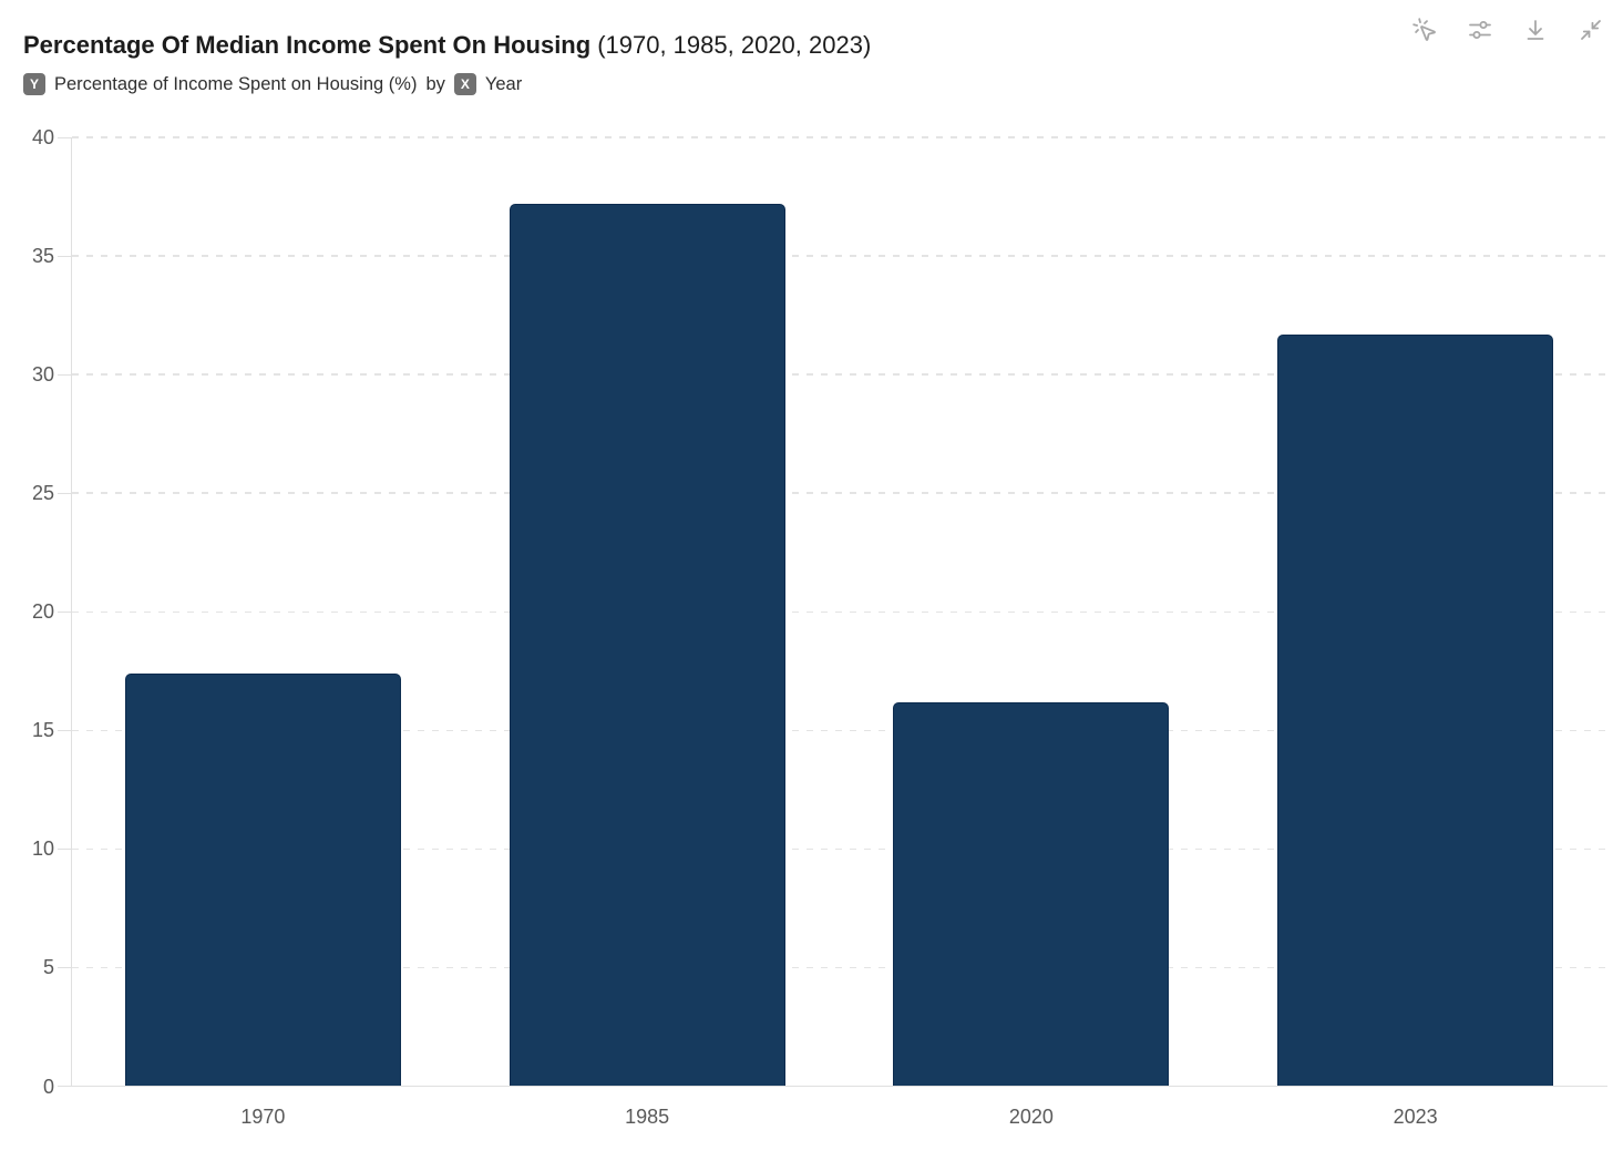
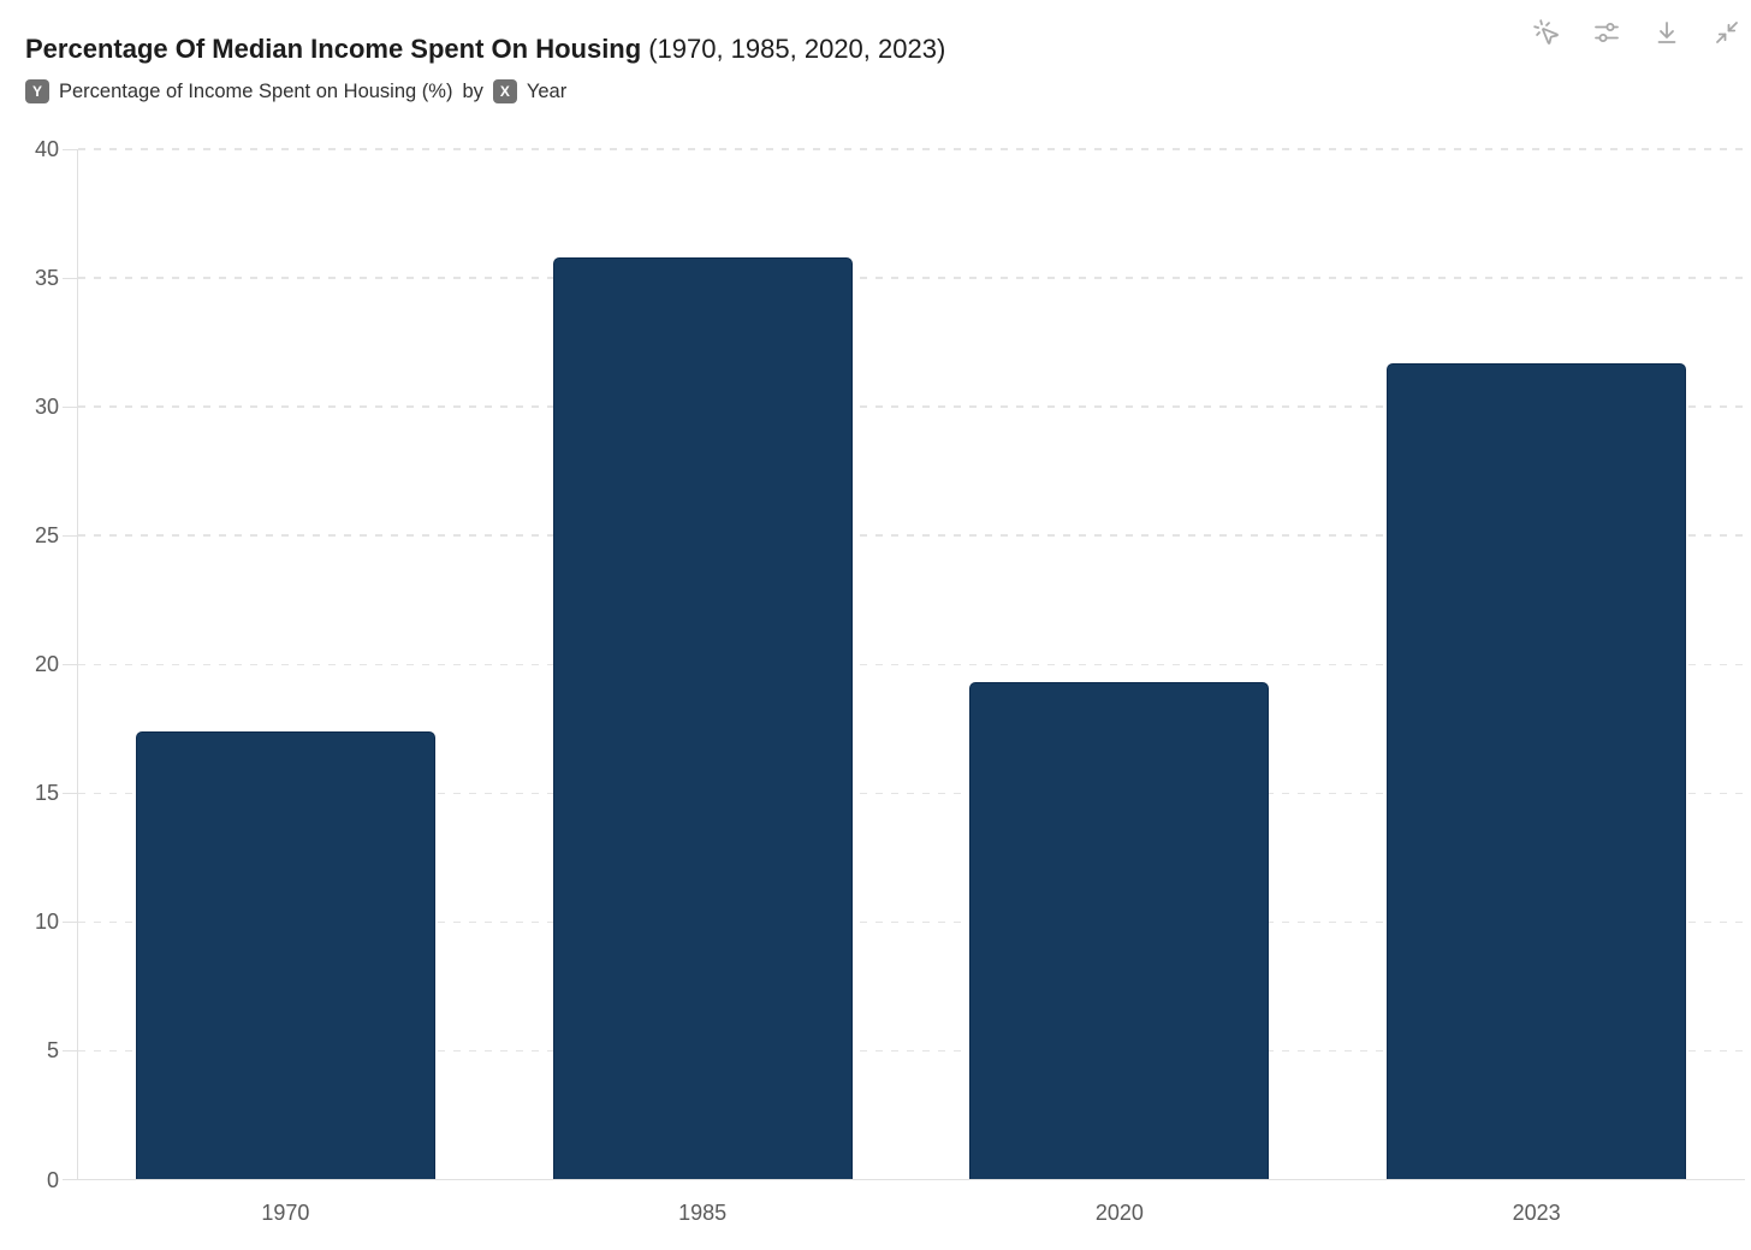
1985: 37.2 -> 35.8
2020: 16.2 -> 19.3
